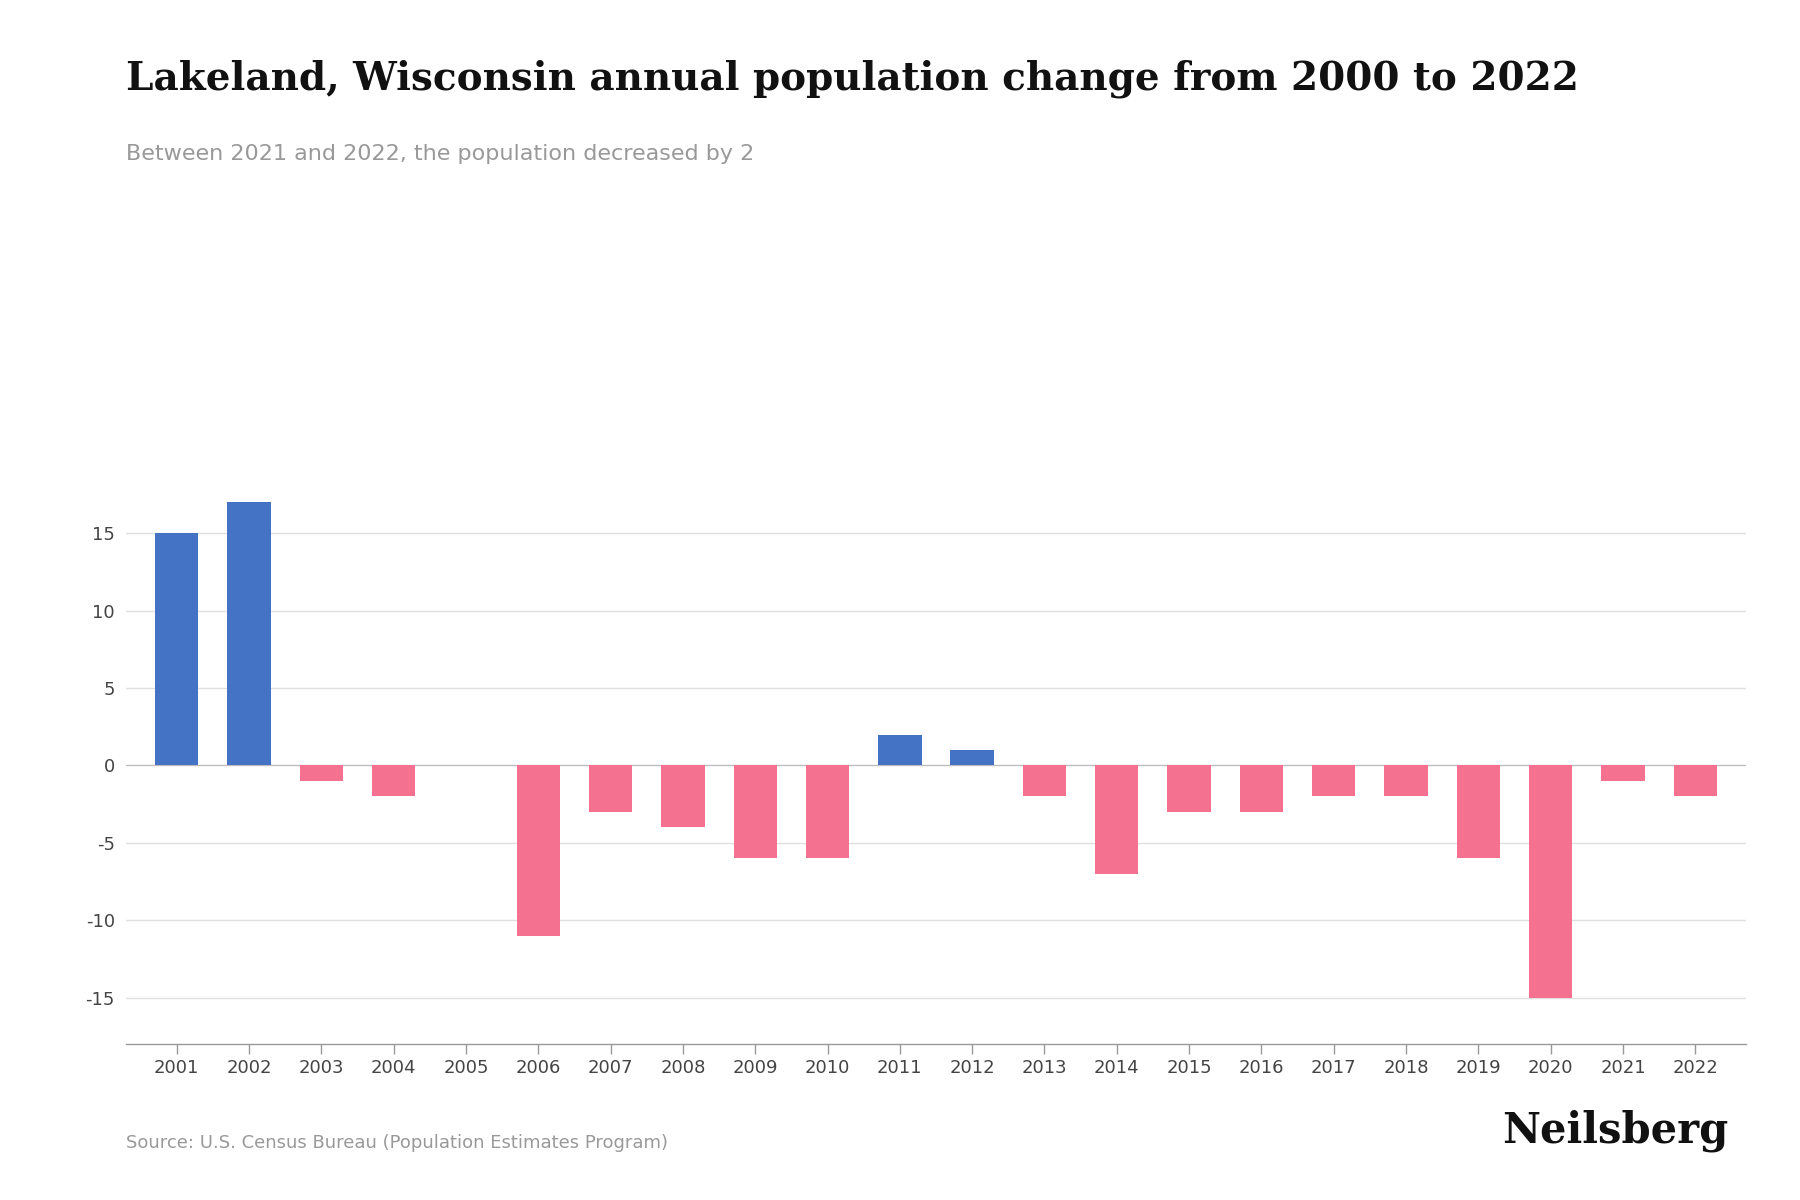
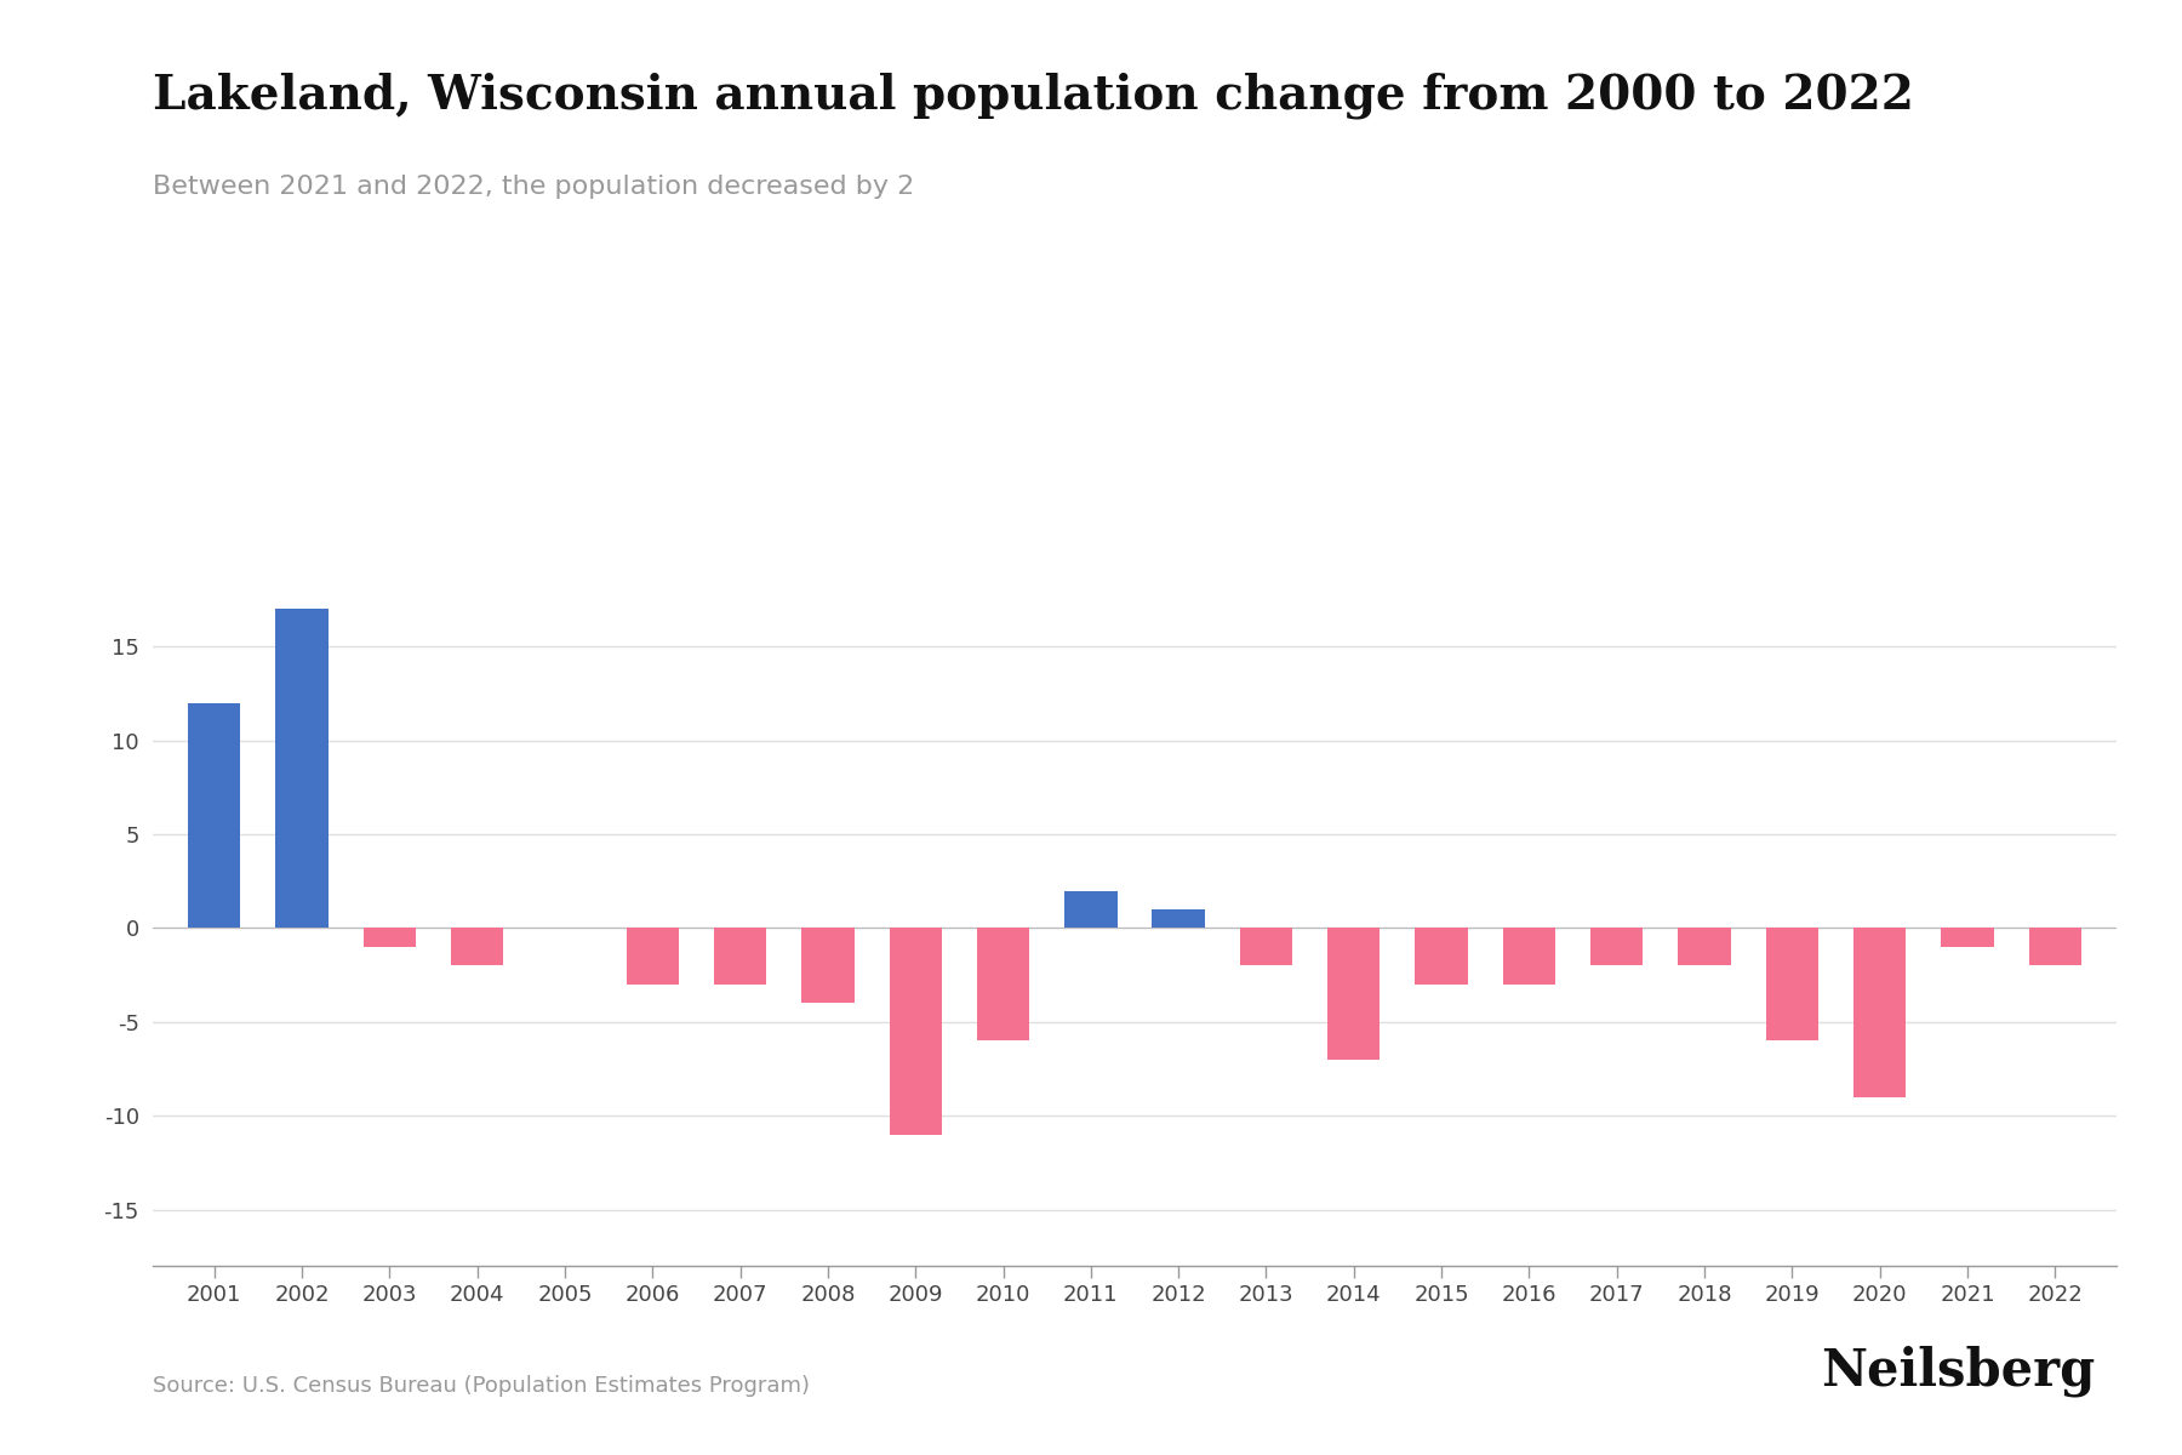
2001: 15 -> 12
2006: -11 -> -3
2009: -6 -> -11
2020: -15 -> -9
